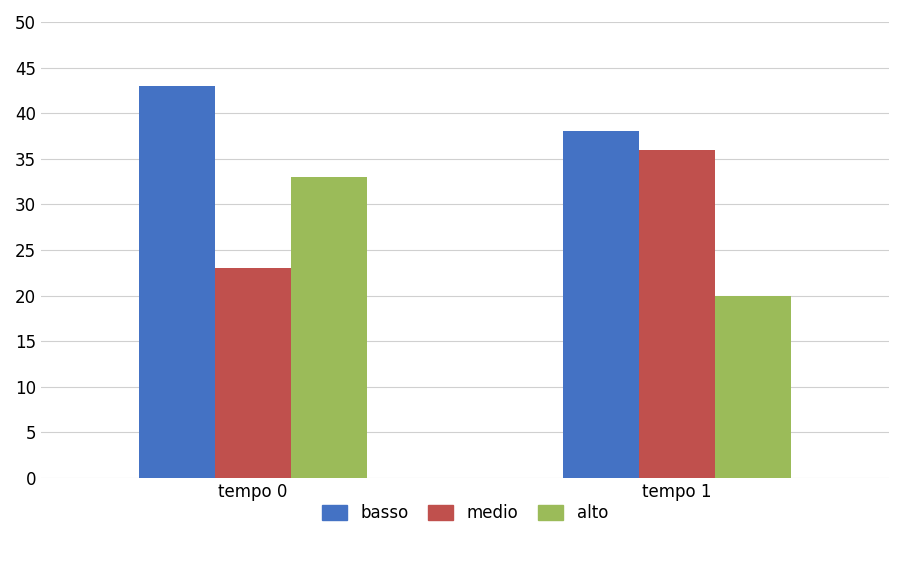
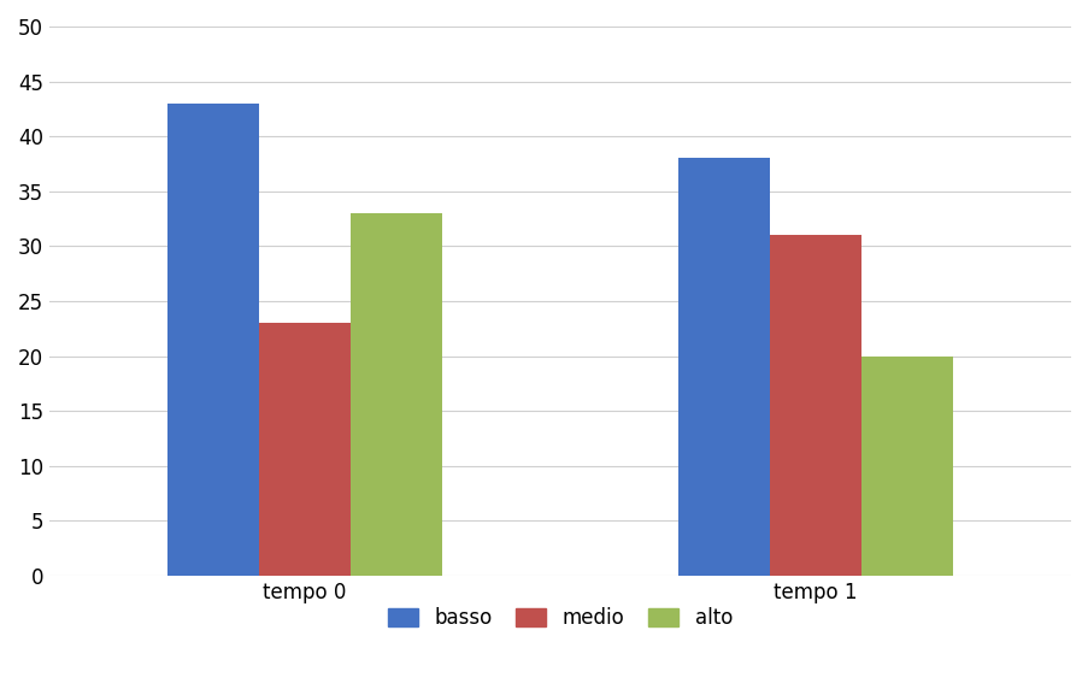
medio/tempo 1: 36 -> 31
